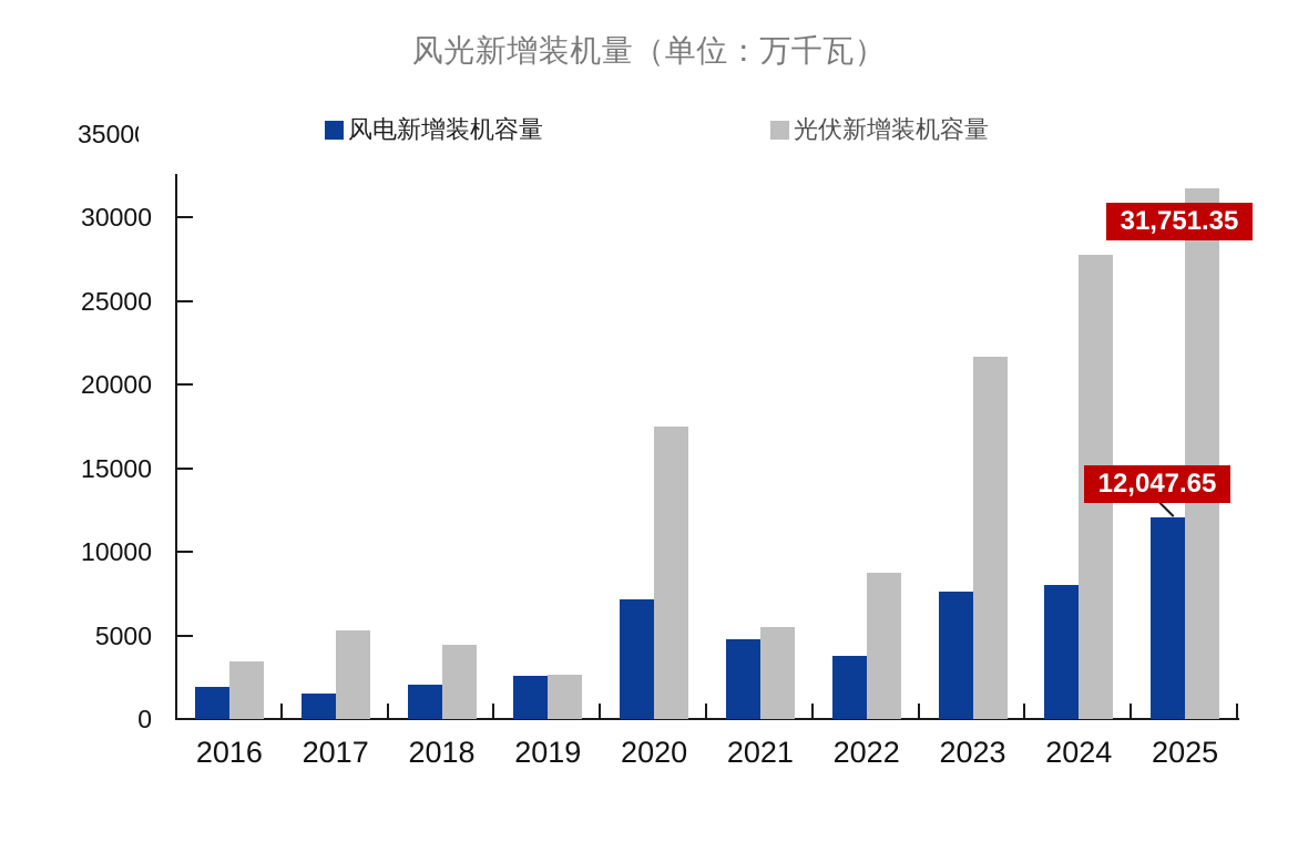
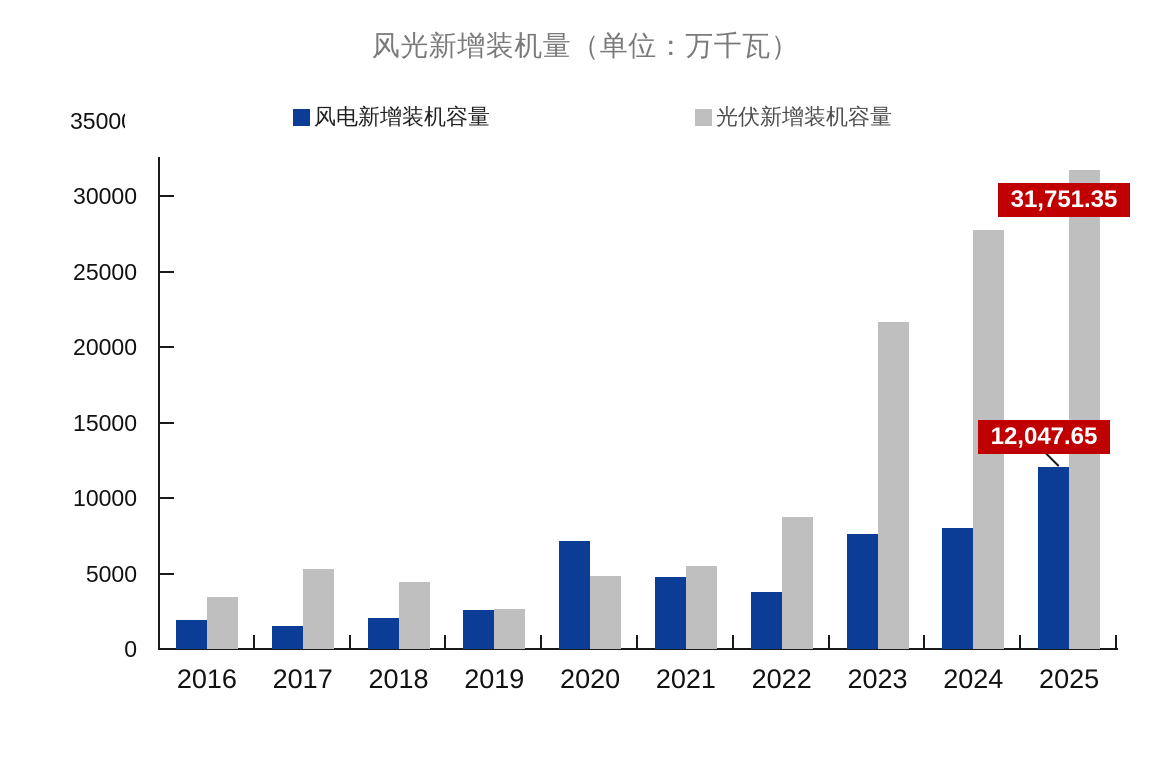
光伏新增装机容量/2020: 17500 -> 4800
